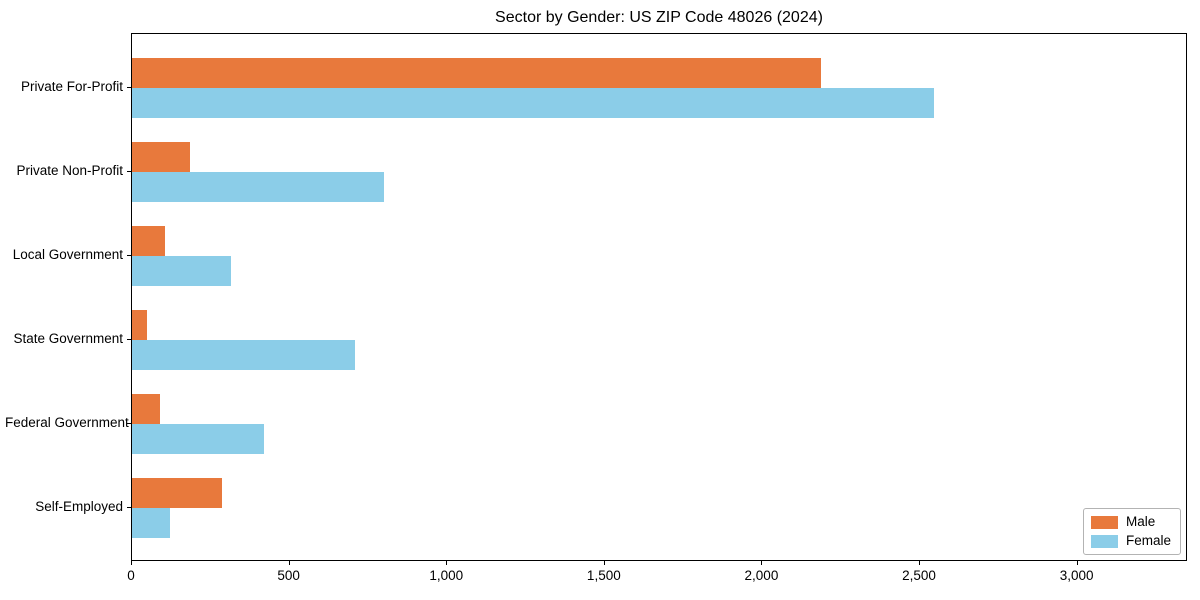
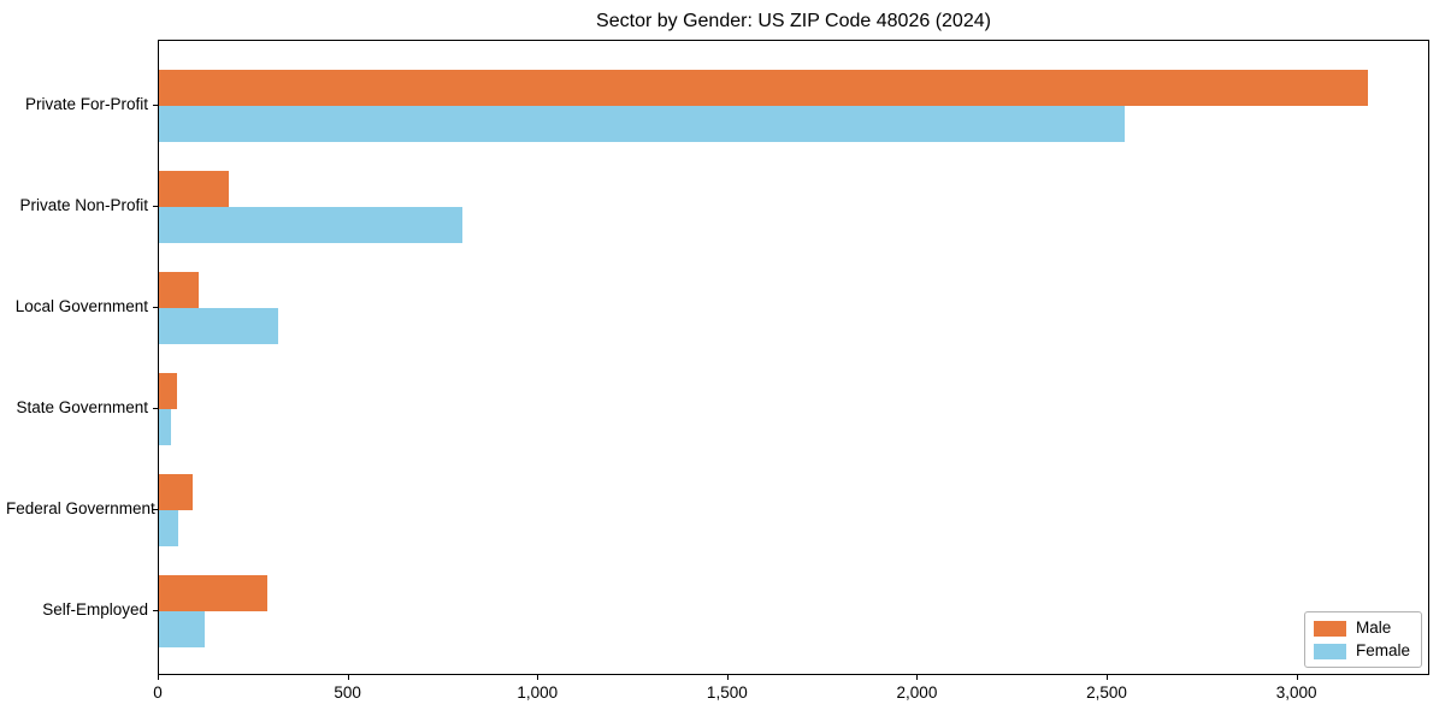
Male/Private For-Profit: 2190 -> 3190
Female/State Government: 710 -> 30
Female/Federal Government: 420 -> 50
